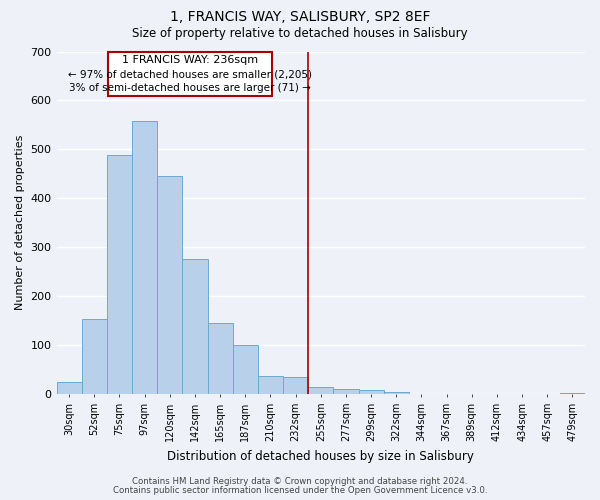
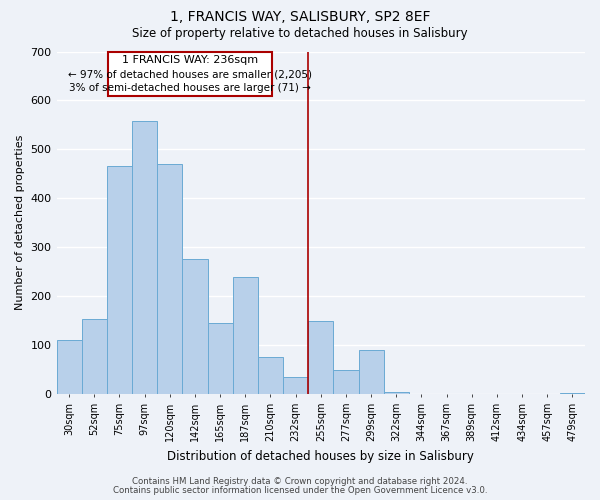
30sqm: 25 -> 110
75sqm: 488 -> 465
120sqm: 445 -> 470
187sqm: 100 -> 240
210sqm: 37 -> 75
255sqm: 15 -> 150
277sqm: 10 -> 50
299sqm: 8 -> 90
